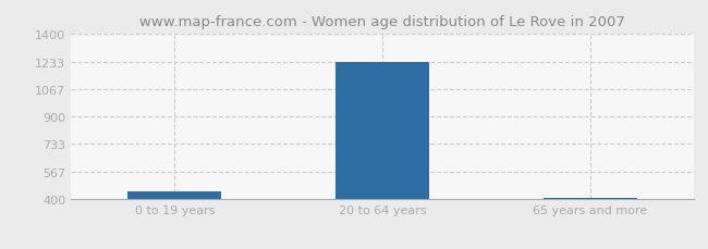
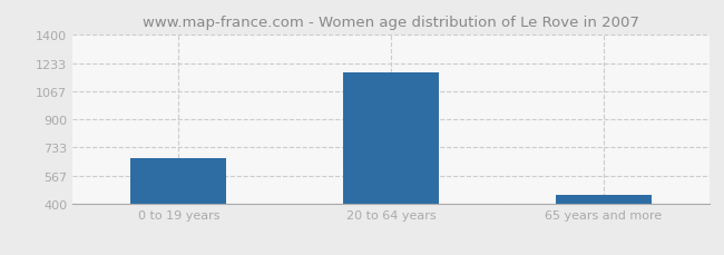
0 to 19 years: 450 -> 670
20 to 64 years: 1230 -> 1180
65 years and more: 410 -> 450
